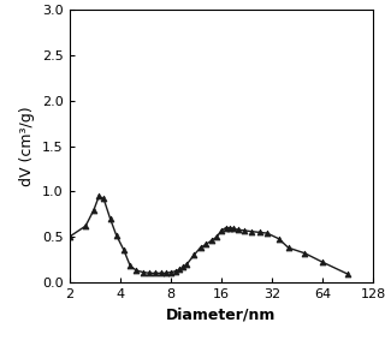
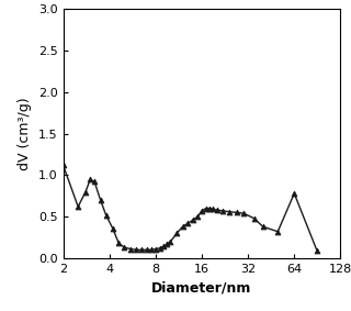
2: 0.50 -> 1.12
64: 0.22 -> 0.78
